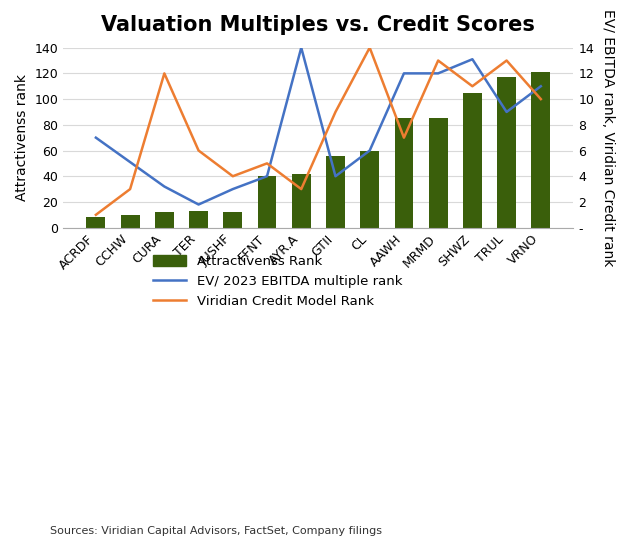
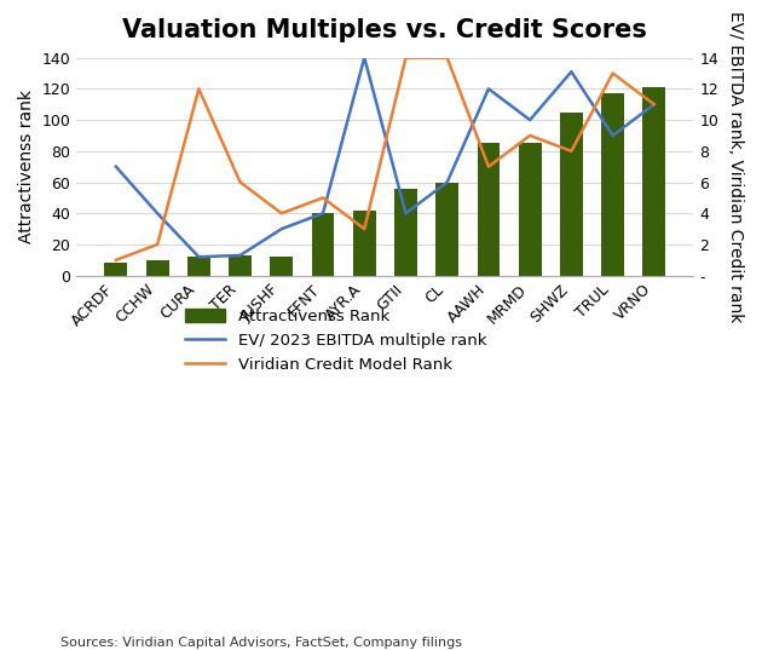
EV/ 2023 EBITDA multiple rank/CCHW: 51 -> 40
Viridian Credit Model Rank/CCHW: 30 -> 20
EV/ 2023 EBITDA multiple rank/CURA: 32 -> 12
EV/ 2023 EBITDA multiple rank/TER: 18 -> 13
Viridian Credit Model Rank/GTII: 90 -> 140
EV/ 2023 EBITDA multiple rank/MRMD: 120 -> 100
Viridian Credit Model Rank/MRMD: 130 -> 90
Viridian Credit Model Rank/SHWZ: 110 -> 80
Viridian Credit Model Rank/VRNO: 100 -> 110
